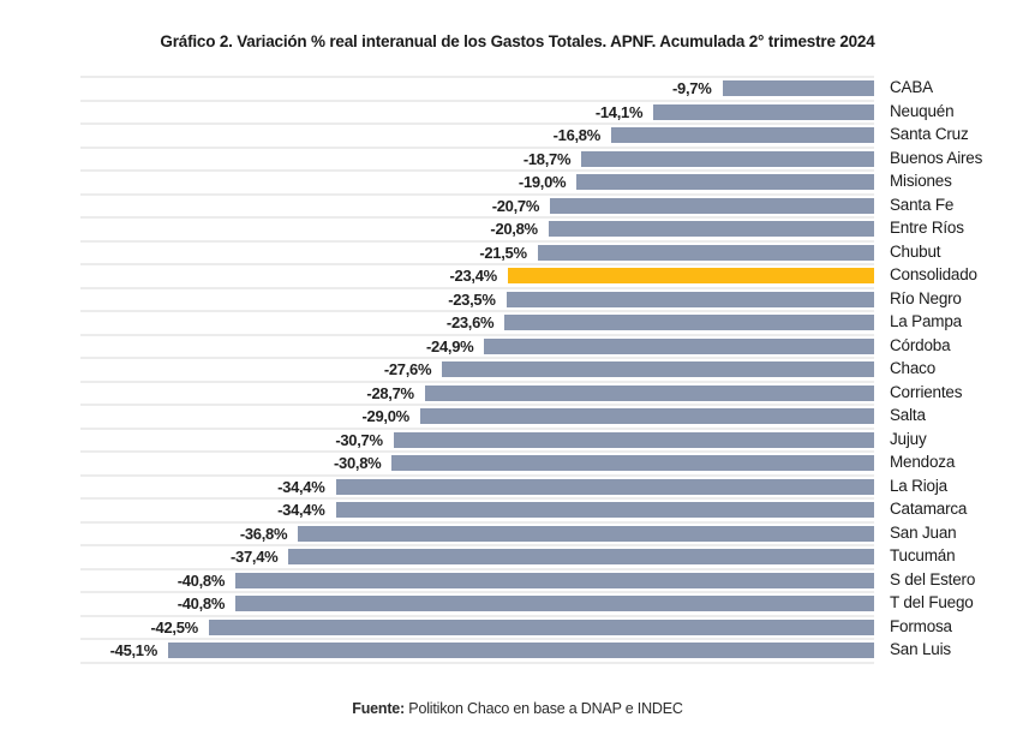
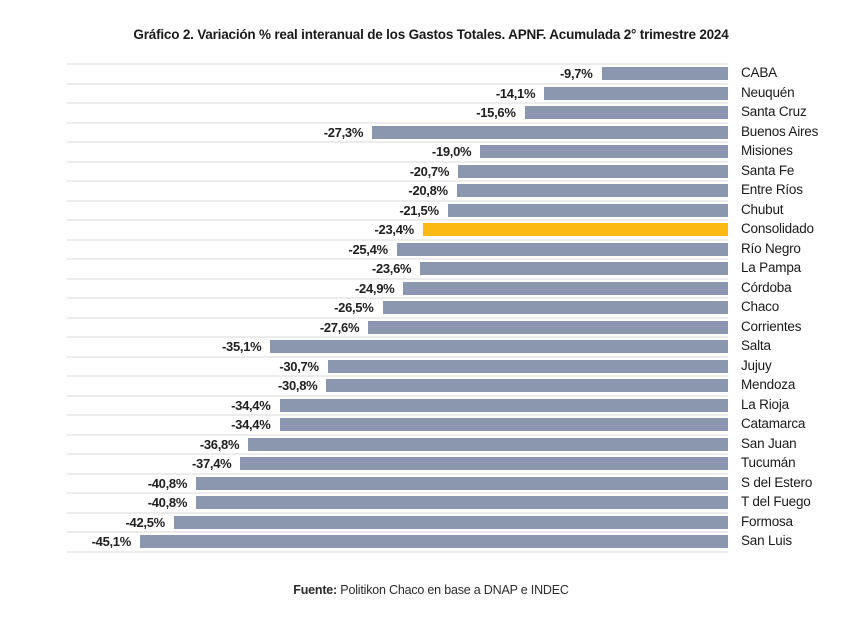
Santa Cruz: -16,8% -> -15,6%
Buenos Aires: -18,7% -> -27,3%
Río Negro: -23,5% -> -25,4%
Chaco: -27,6% -> -26,5%
Corrientes: -28,7% -> -27,6%
Salta: -29,0% -> -35,1%
